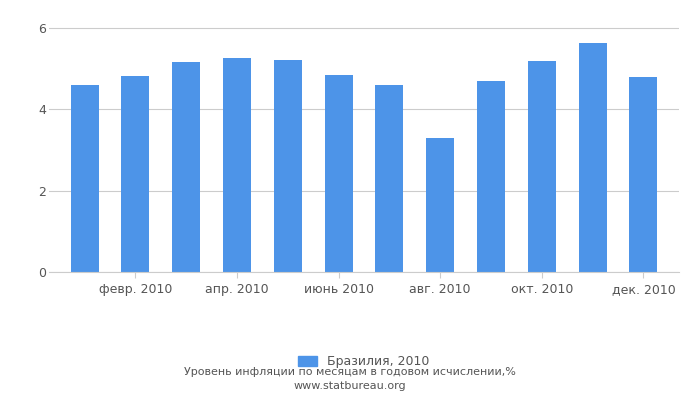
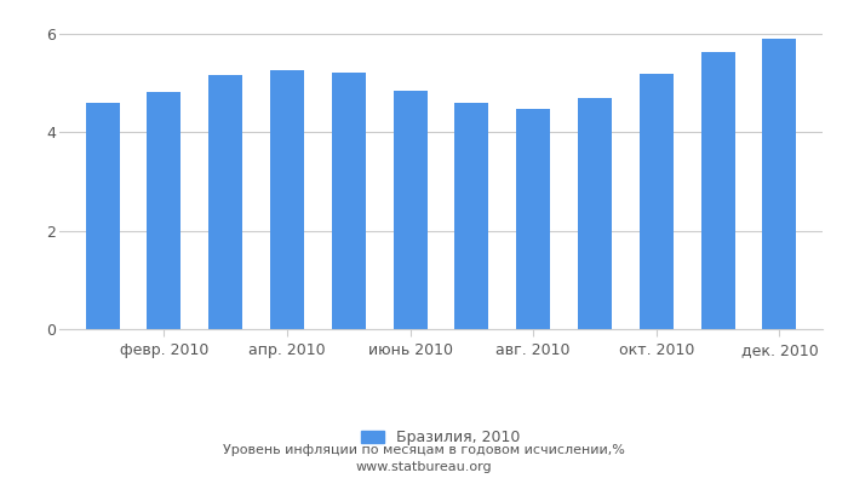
авг. 2010: 3.30 -> 4.49
дек. 2010: 4.80 -> 5.91
